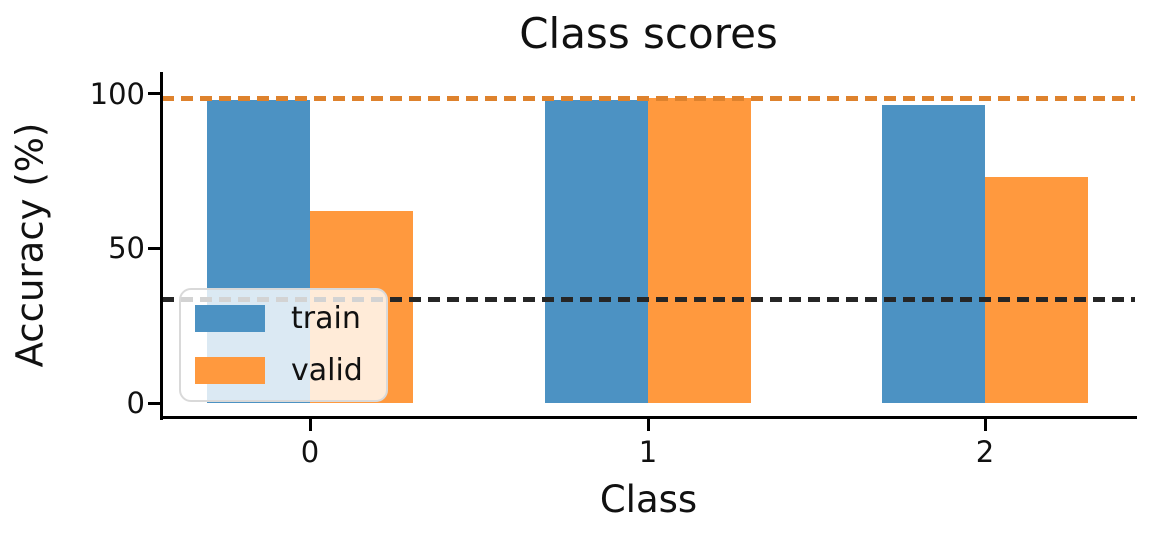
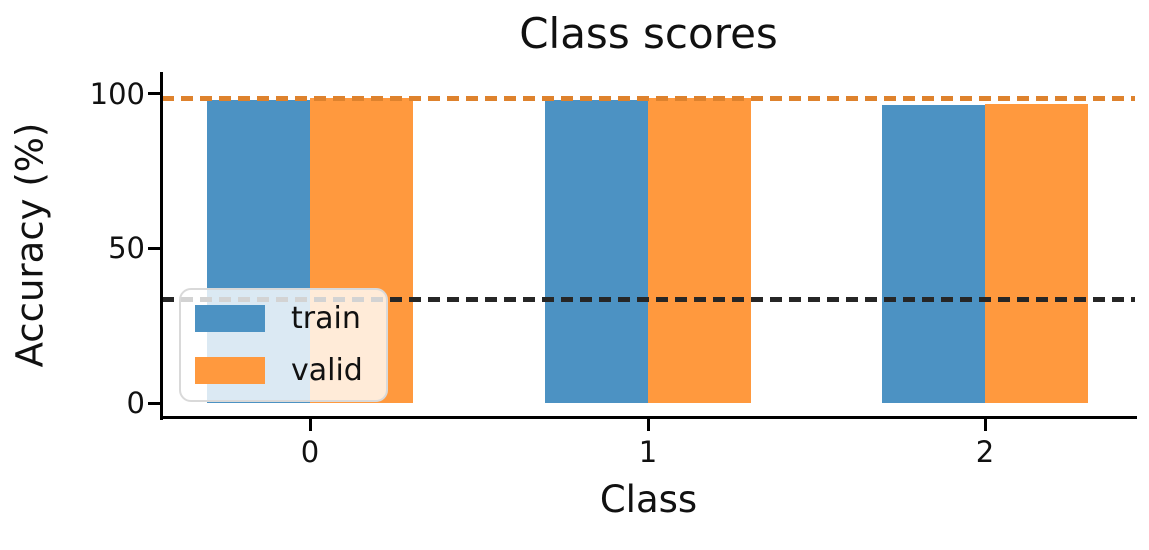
valid/0: 62 -> 98
valid/2: 73 -> 96
